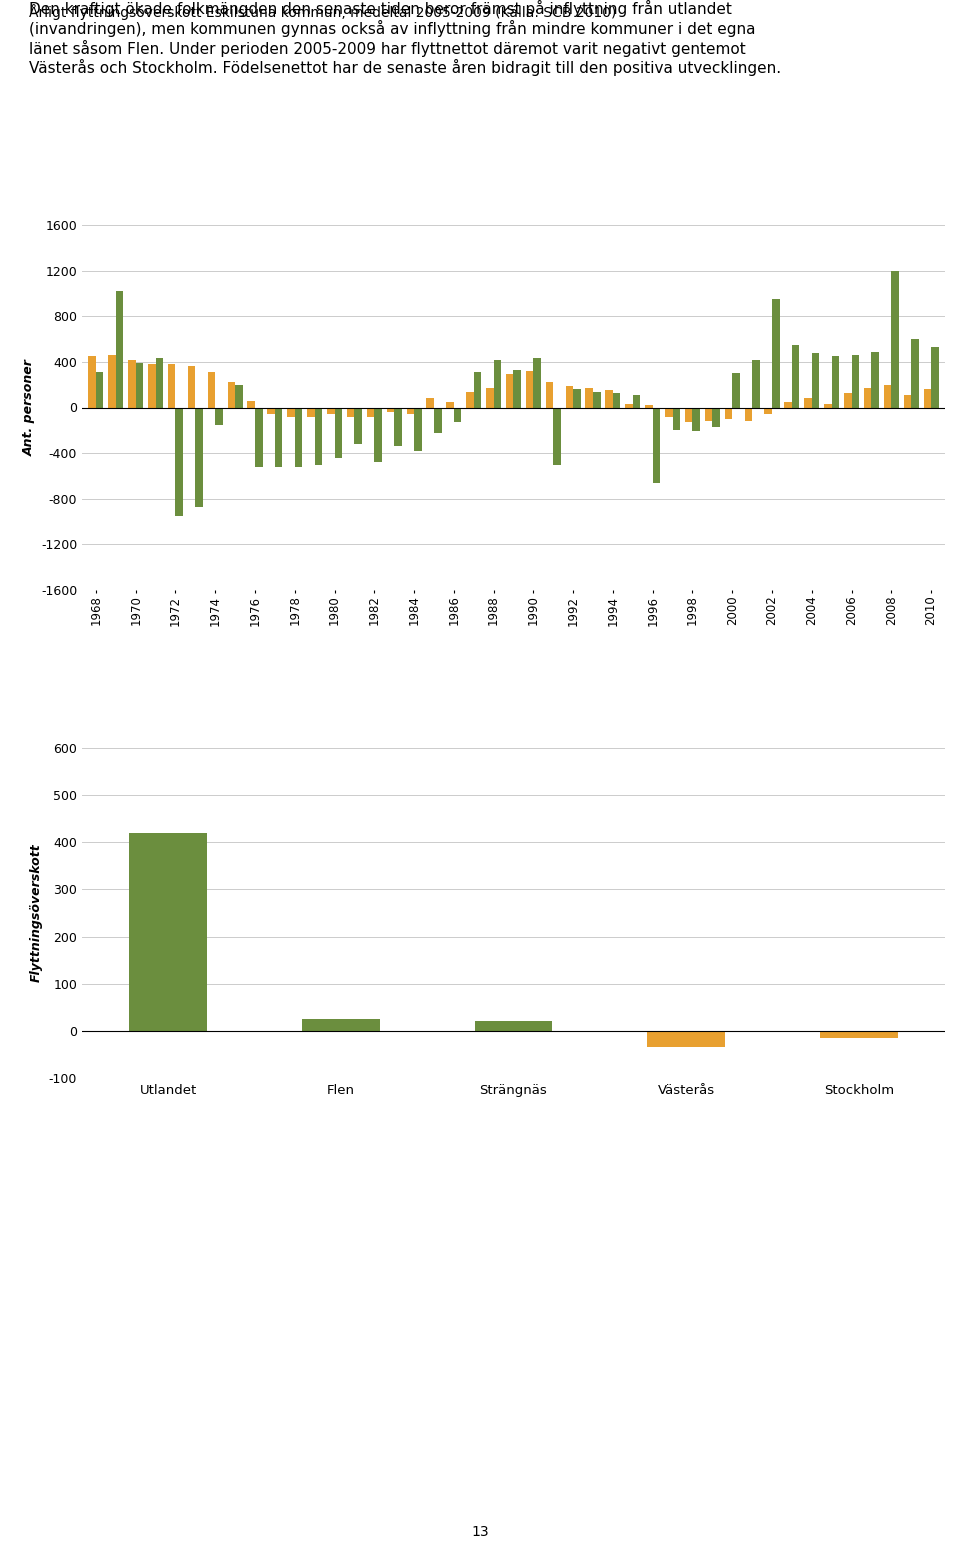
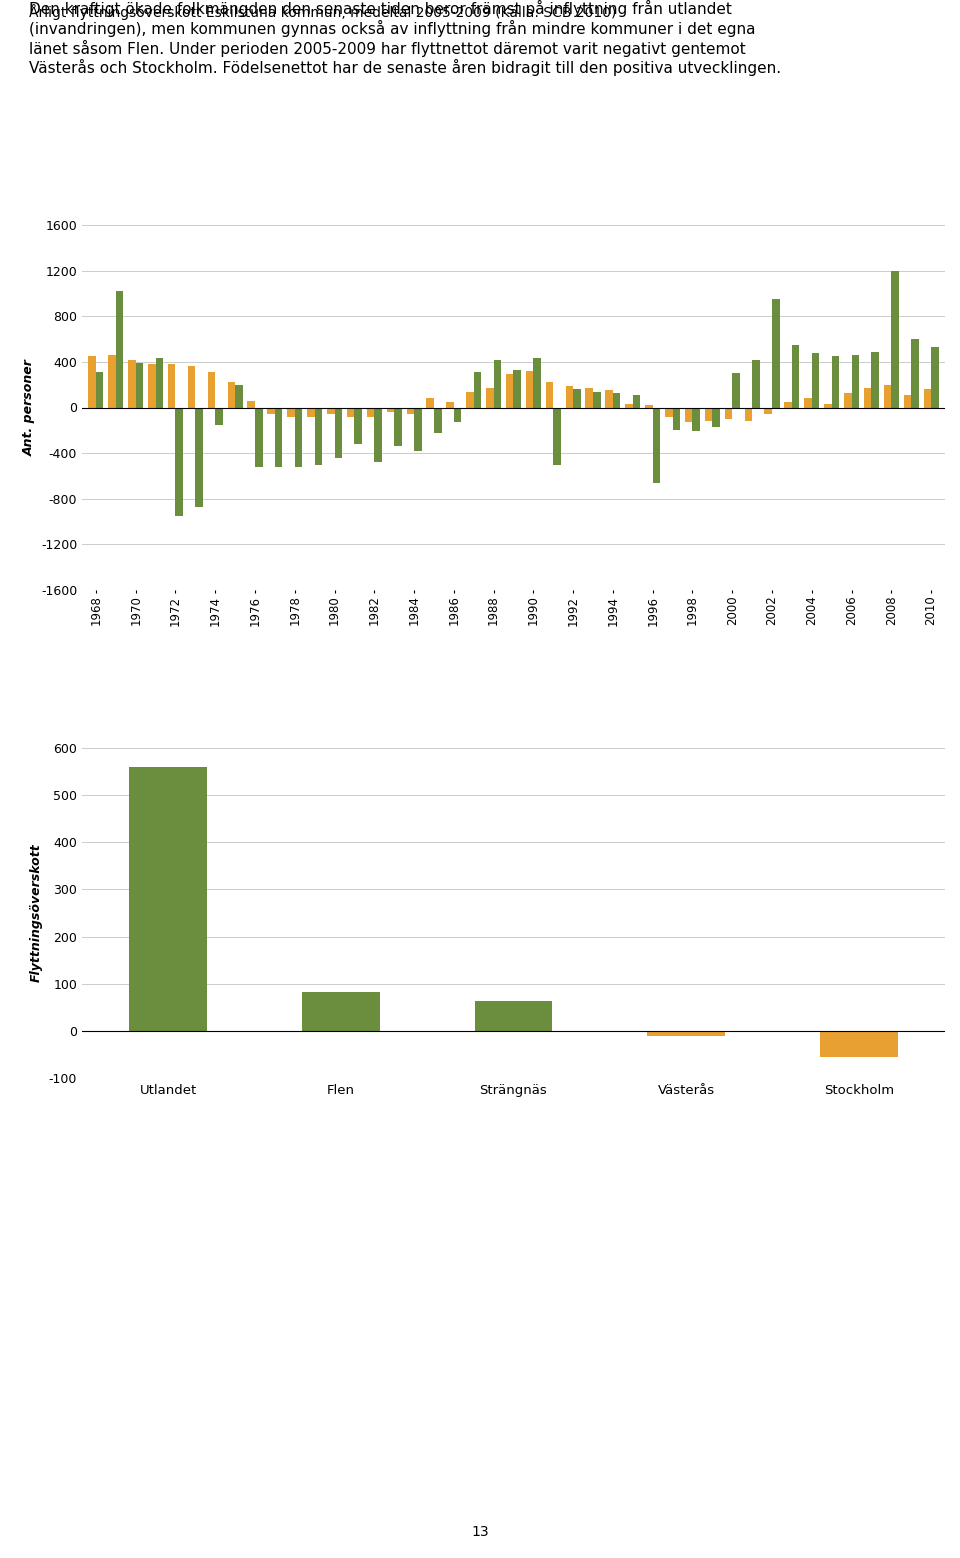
Utlandet: 420 -> 560
Flen: 25 -> 82
Strängnäs: 20 -> 63
Västerås: -35 -> -10
Stockholm: -15 -> -55
